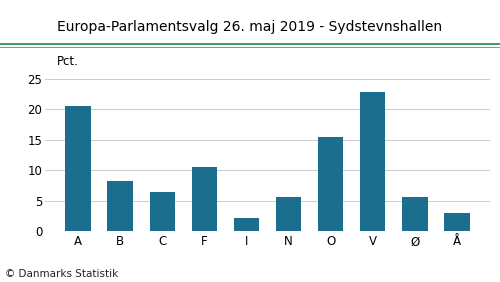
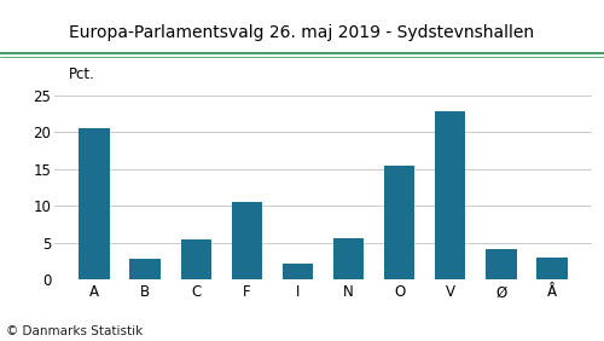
B: 8.3 -> 2.8
C: 6.5 -> 5.4
Ø: 5.6 -> 4.2
